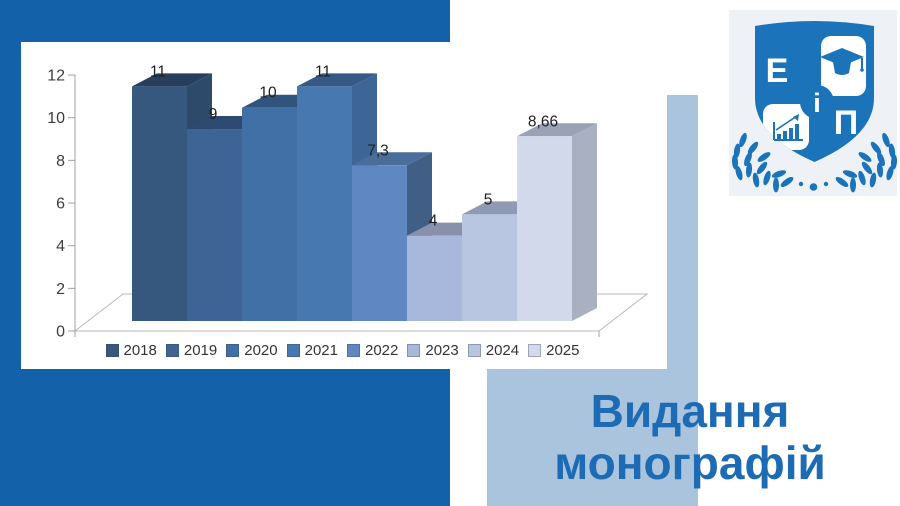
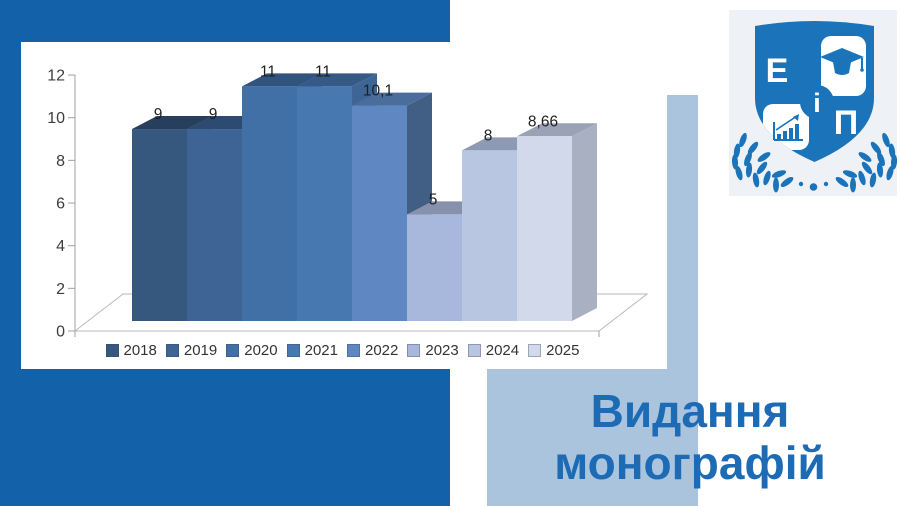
2018: 11 -> 9
2020: 10 -> 11
2022: 7,3 -> 10,1
2023: 4 -> 5
2024: 5 -> 8
